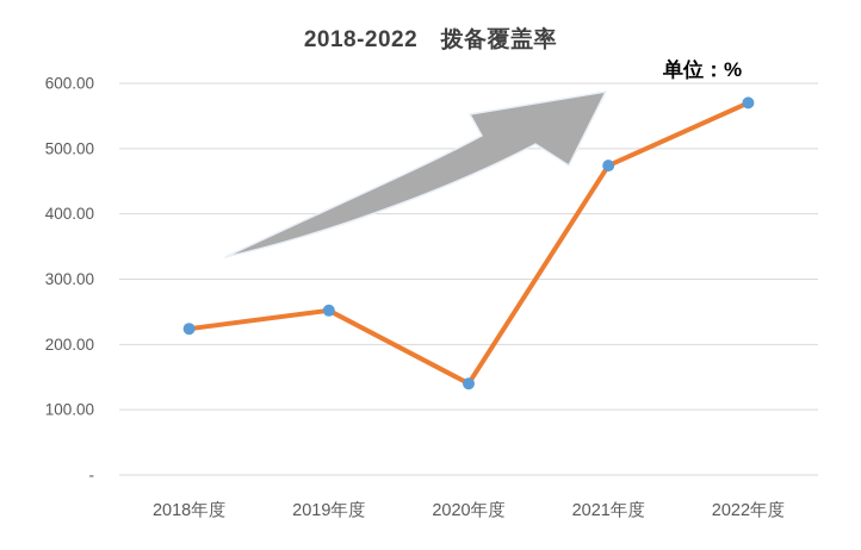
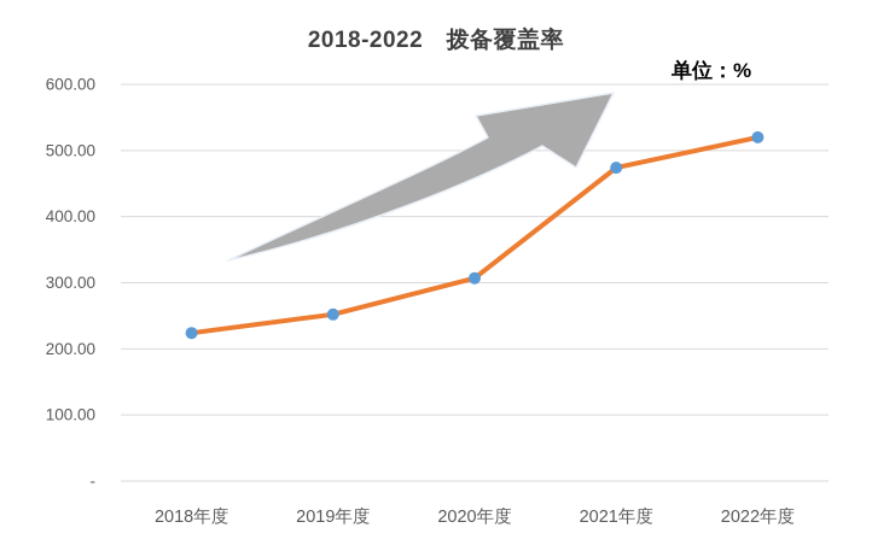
2020年度: 140 -> 310
2022年度: 570 -> 520
